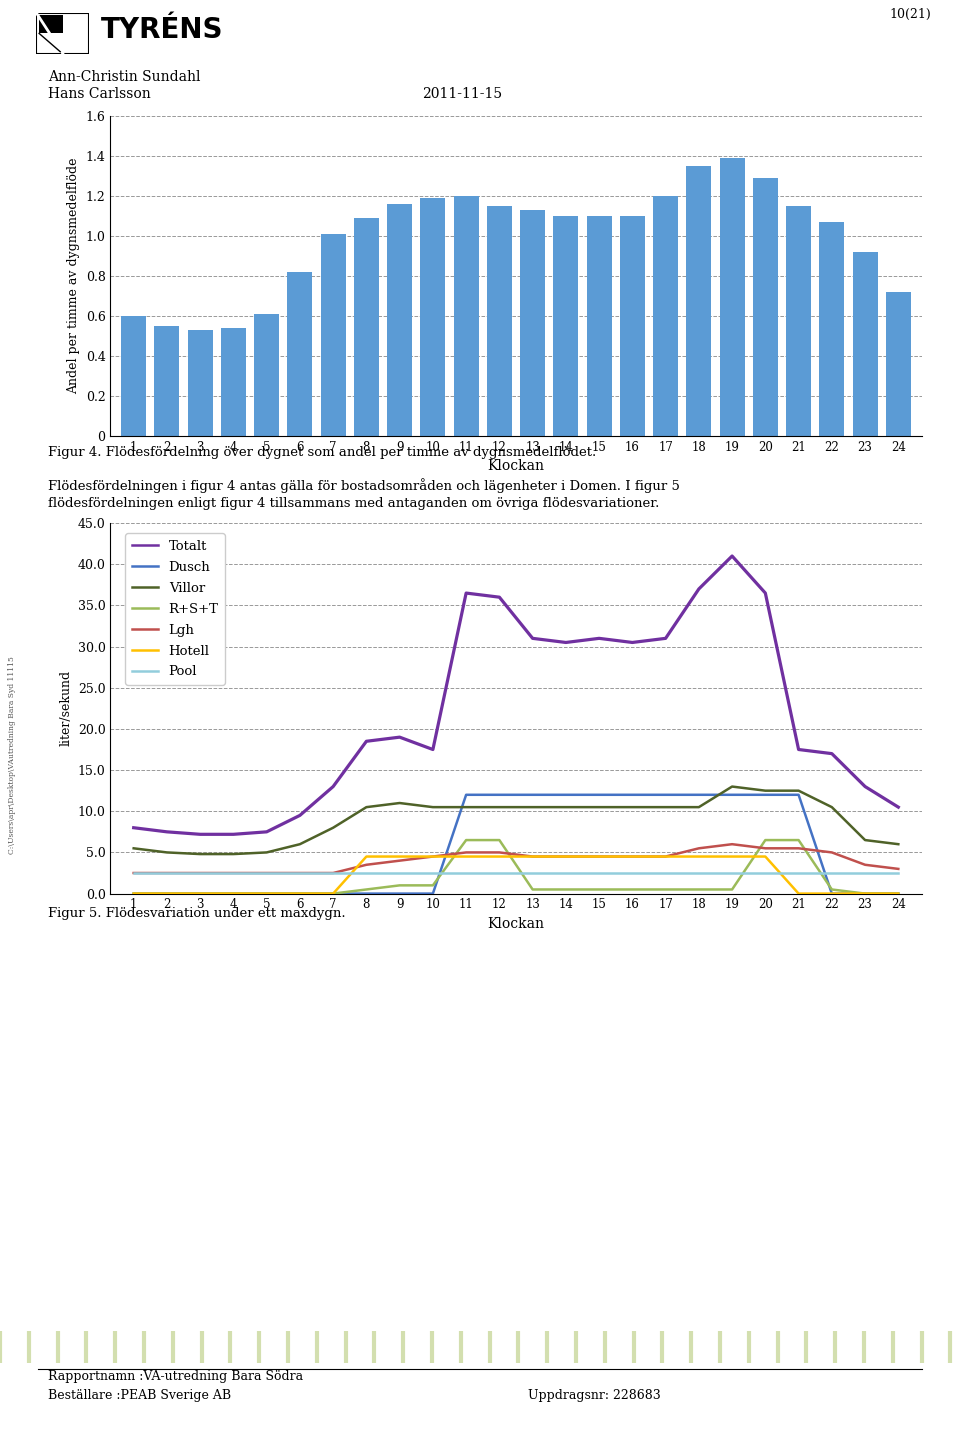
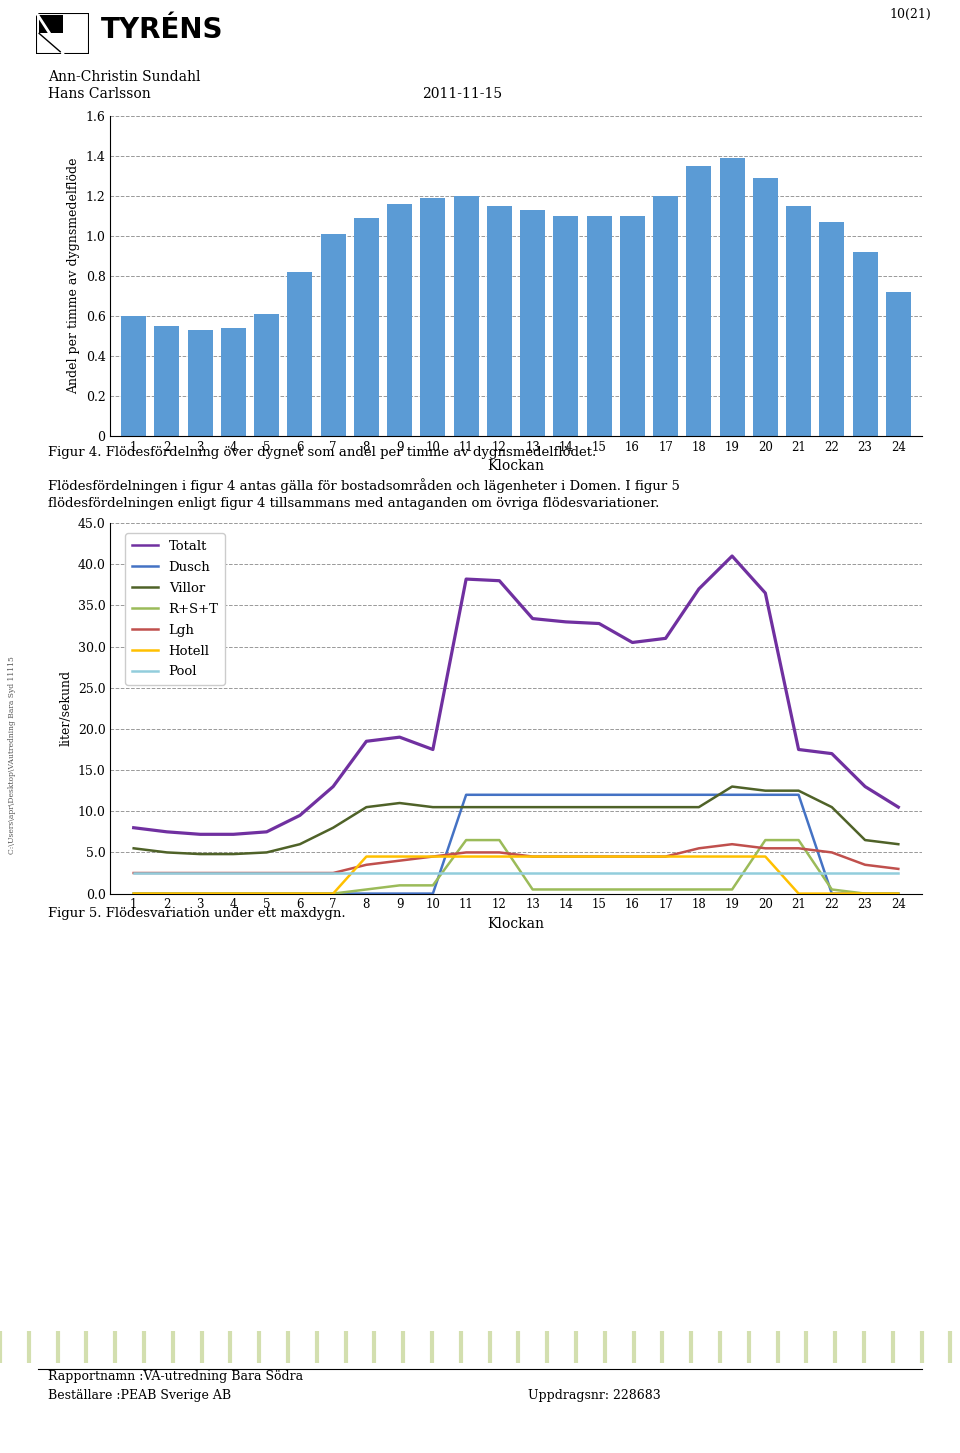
Totalt/11: 36.5 -> 38.2
Totalt/12: 36.0 -> 38.0
Totalt/13: 31.0 -> 33.4
Totalt/14: 30.5 -> 33.0
Totalt/15: 31.0 -> 32.8
